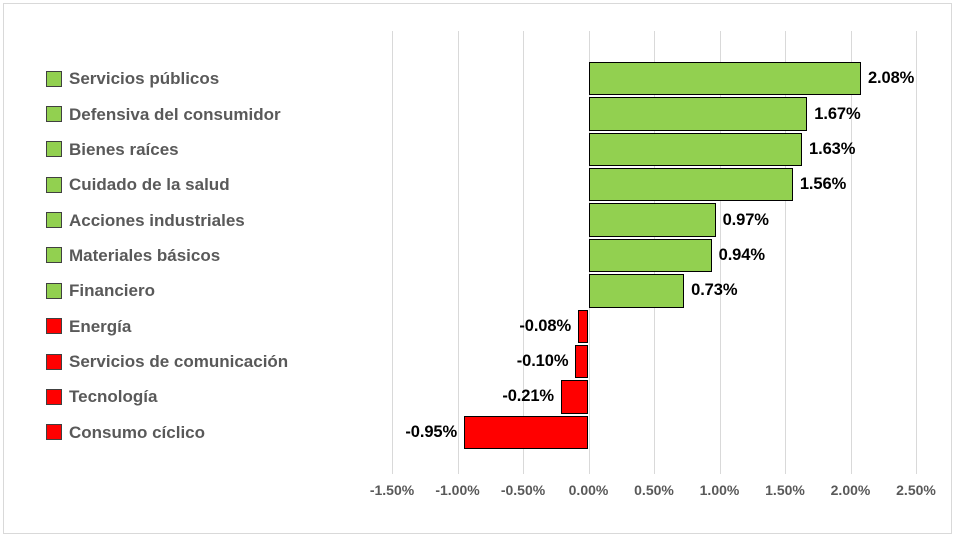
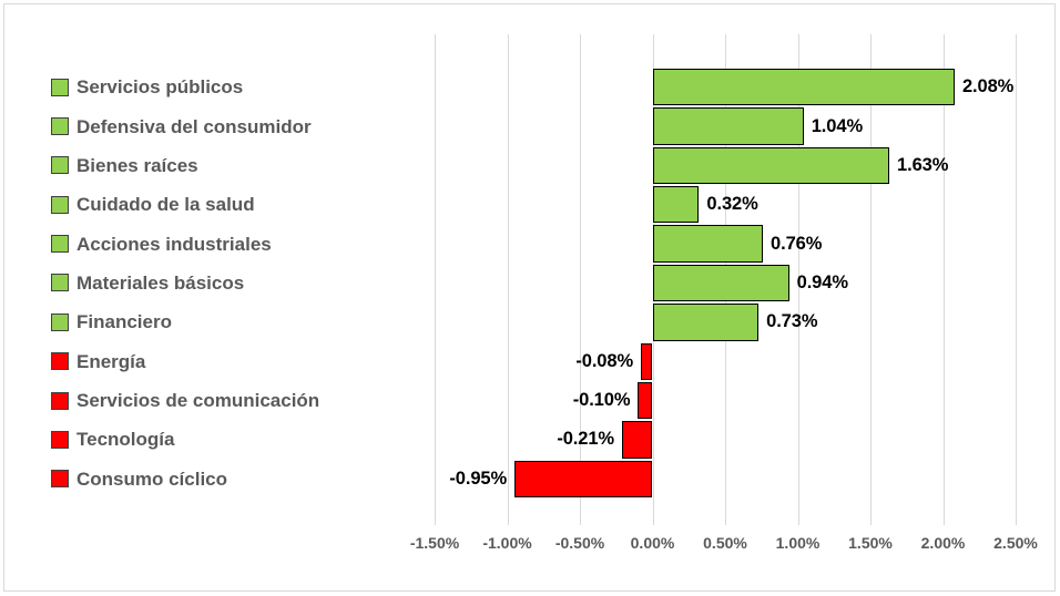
Defensiva del consumidor: 1.67% -> 1.04%
Cuidado de la salud: 1.56% -> 0.32%
Acciones industriales: 0.97% -> 0.76%
